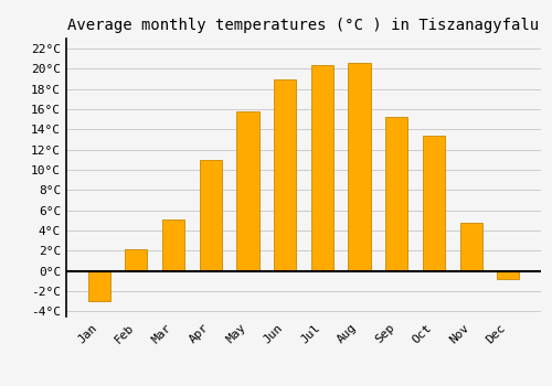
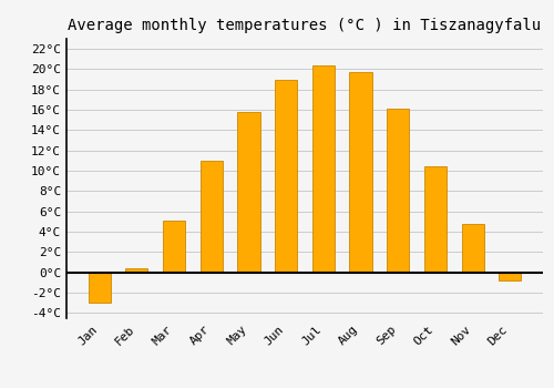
Feb: 2.2°C -> 0.4°C
Aug: 20.6°C -> 19.7°C
Sep: 15.2°C -> 16.1°C
Oct: 13.4°C -> 10.5°C
